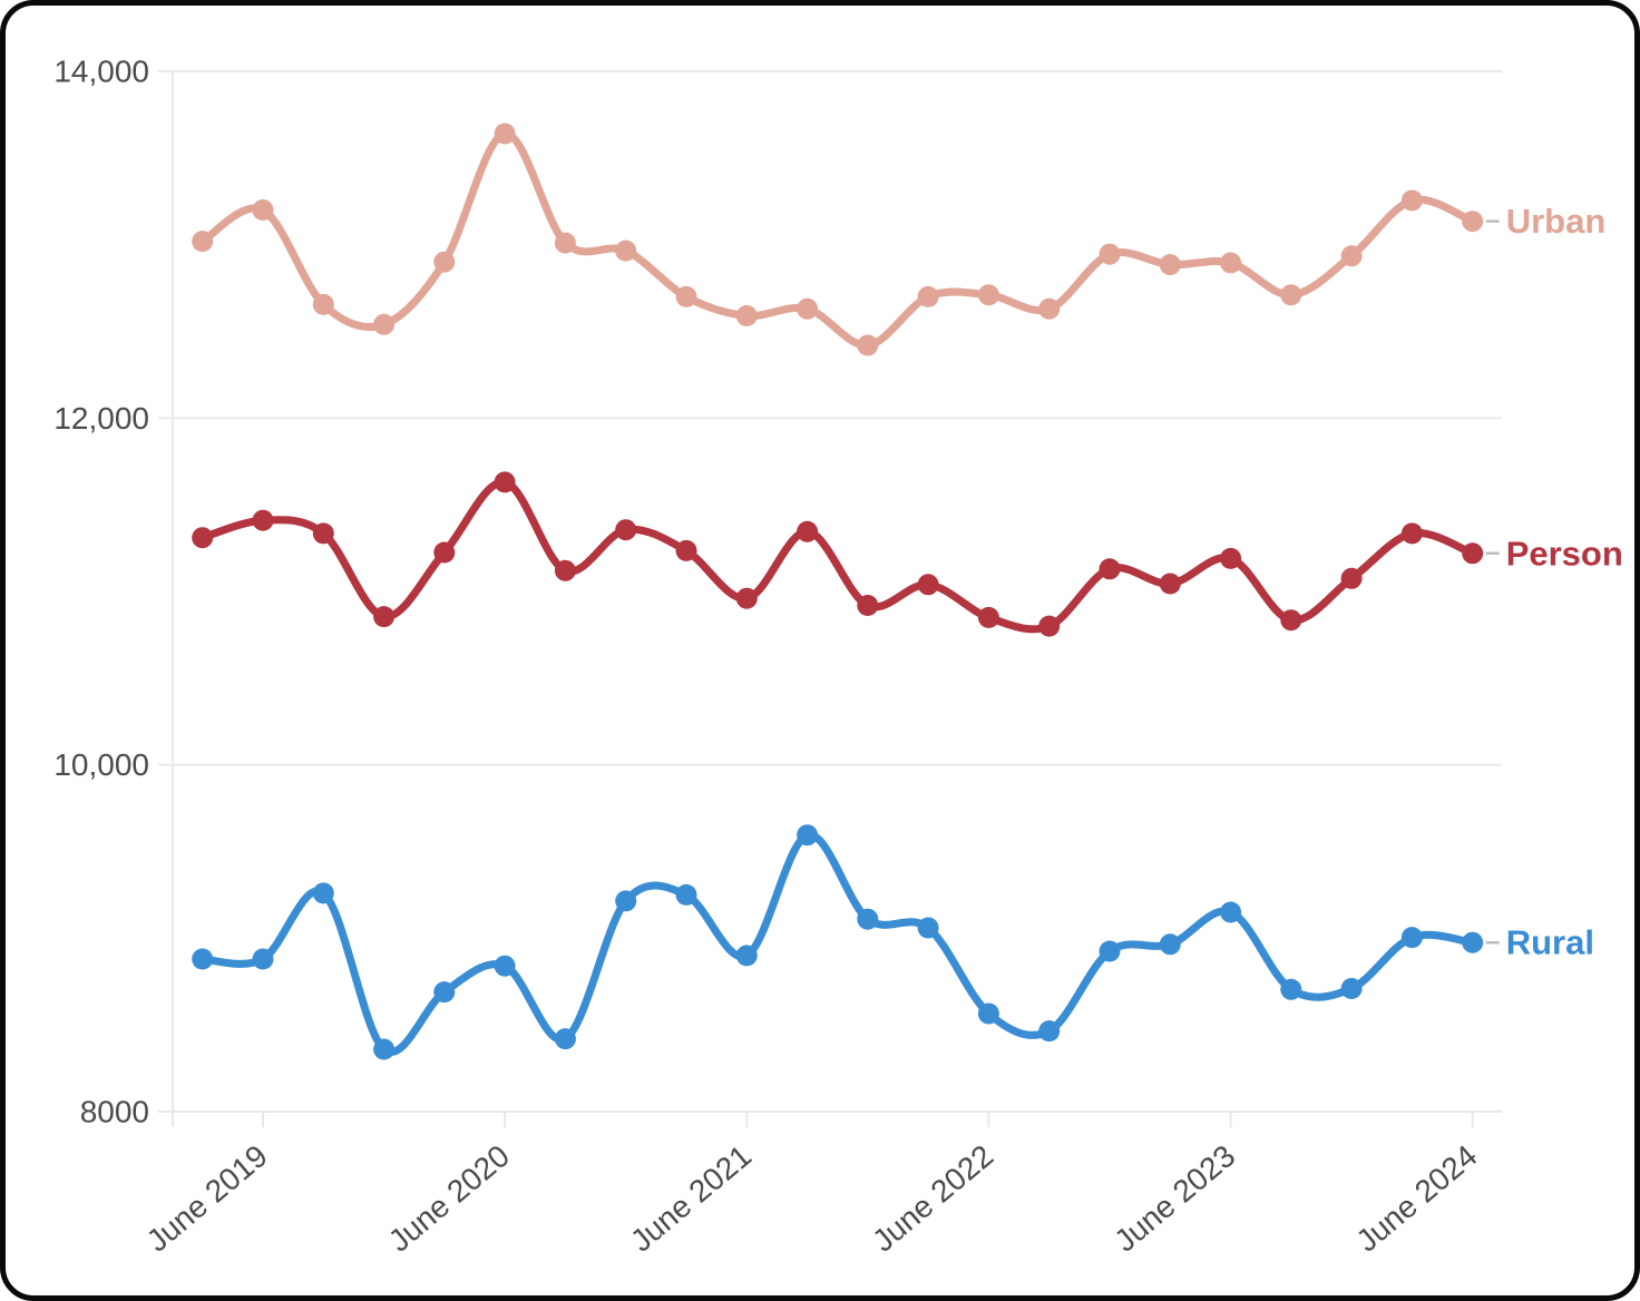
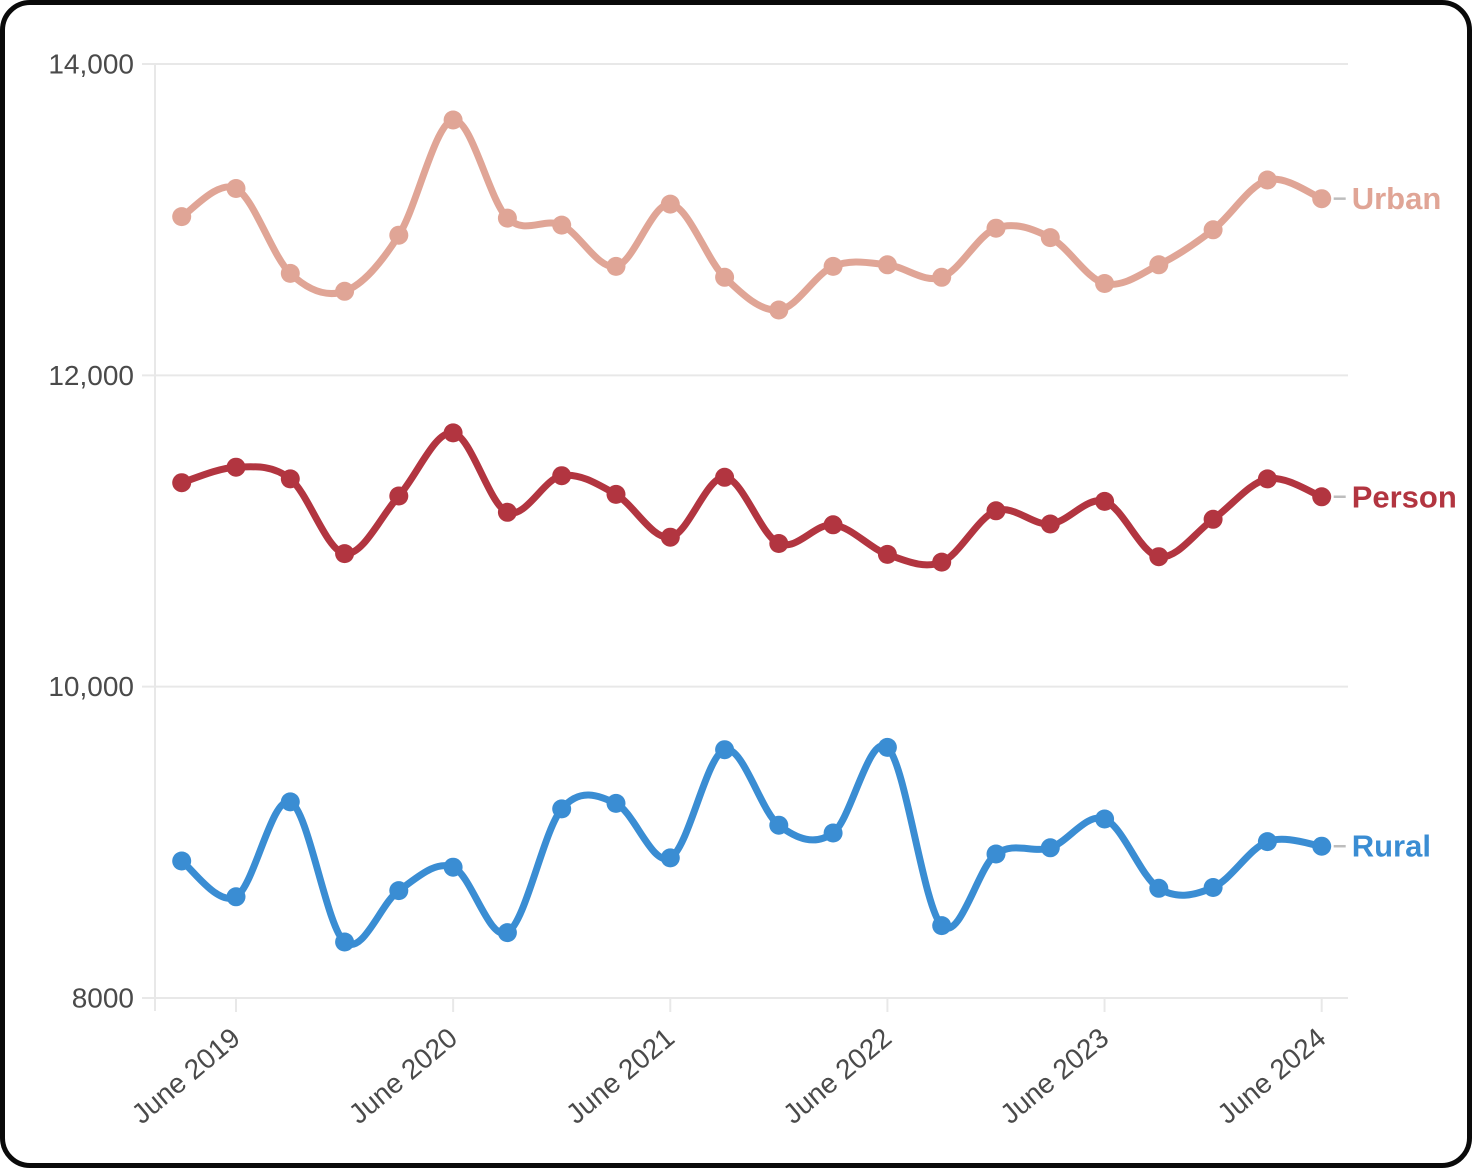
Rural/June 2019: 8880 -> 8650
Urban/June 2021: 12590 -> 13100
Rural/June 2022: 8560 -> 9610
Urban/June 2023: 12900 -> 12590
